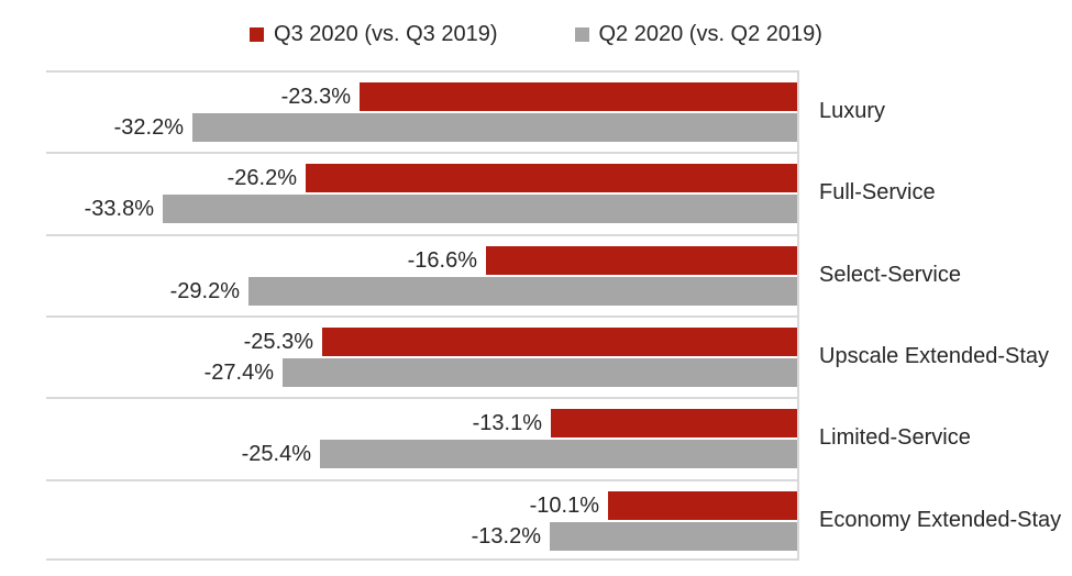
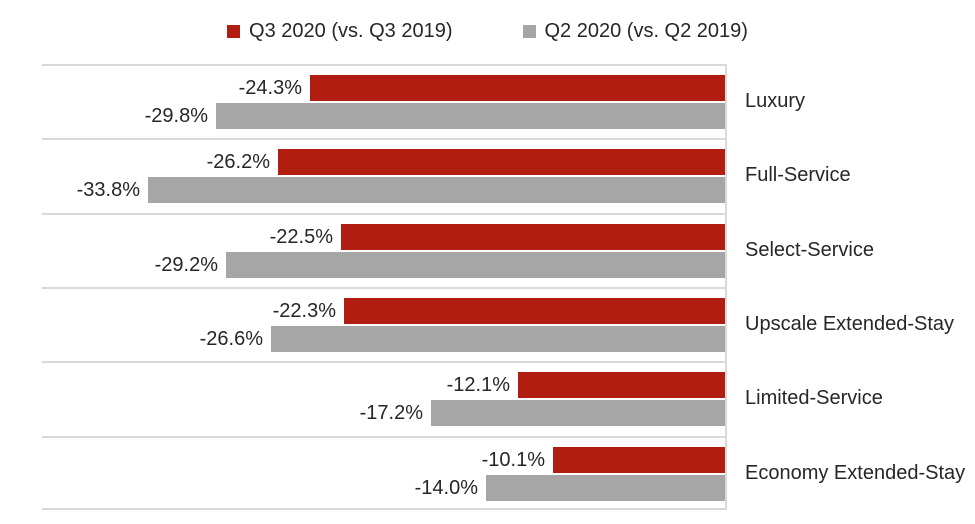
Q3 2020 (vs. Q3 2019)/Luxury: -23.3% -> -24.3%
Q2 2020 (vs. Q2 2019)/Luxury: -32.2% -> -29.8%
Q3 2020 (vs. Q3 2019)/Select-Service: -16.6% -> -22.5%
Q3 2020 (vs. Q3 2019)/Upscale Extended-Stay: -25.3% -> -22.3%
Q2 2020 (vs. Q2 2019)/Upscale Extended-Stay: -27.4% -> -26.6%
Q3 2020 (vs. Q3 2019)/Limited-Service: -13.1% -> -12.1%
Q2 2020 (vs. Q2 2019)/Limited-Service: -25.4% -> -17.2%
Q2 2020 (vs. Q2 2019)/Economy Extended-Stay: -13.2% -> -14.0%
